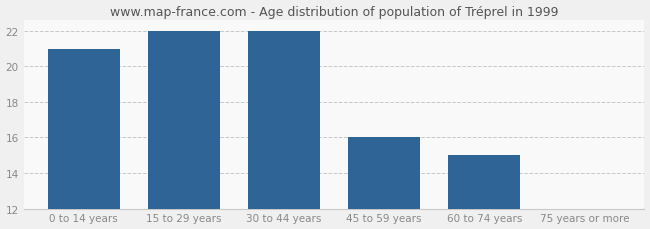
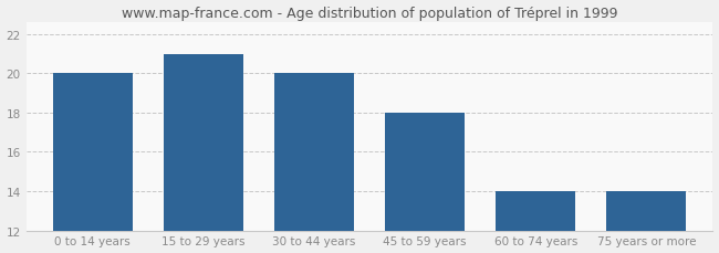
0 to 14 years: 21 -> 20
15 to 29 years: 22 -> 21
30 to 44 years: 22 -> 20
45 to 59 years: 16 -> 18
60 to 74 years: 15 -> 14
75 years or more: 12 -> 14
